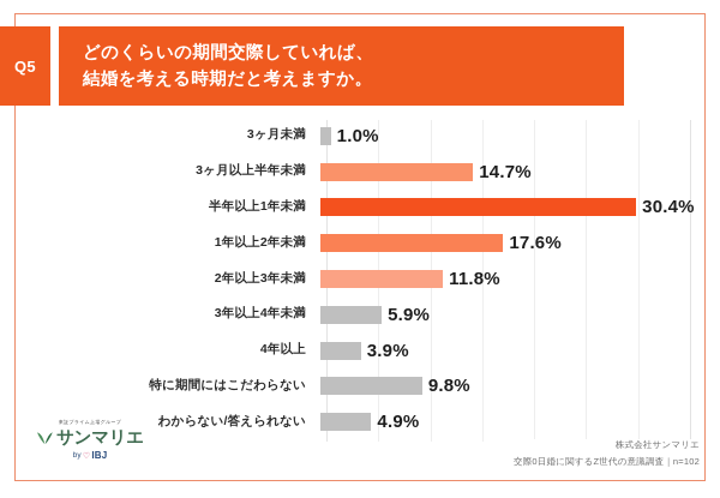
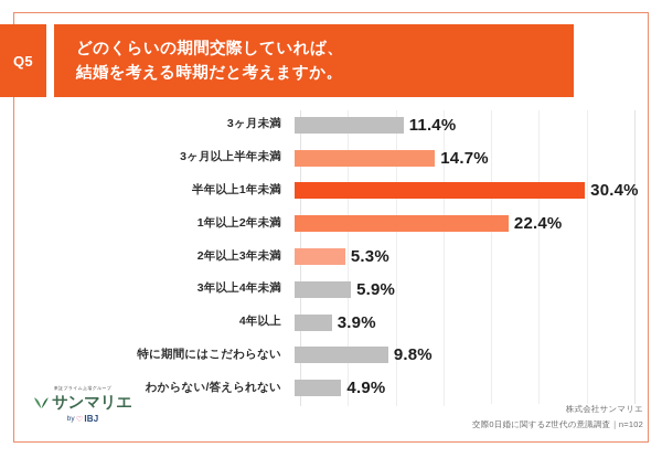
3ヶ月未満: 1.0% -> 11.4%
1年以上2年未満: 17.6% -> 22.4%
2年以上3年未満: 11.8% -> 5.3%
